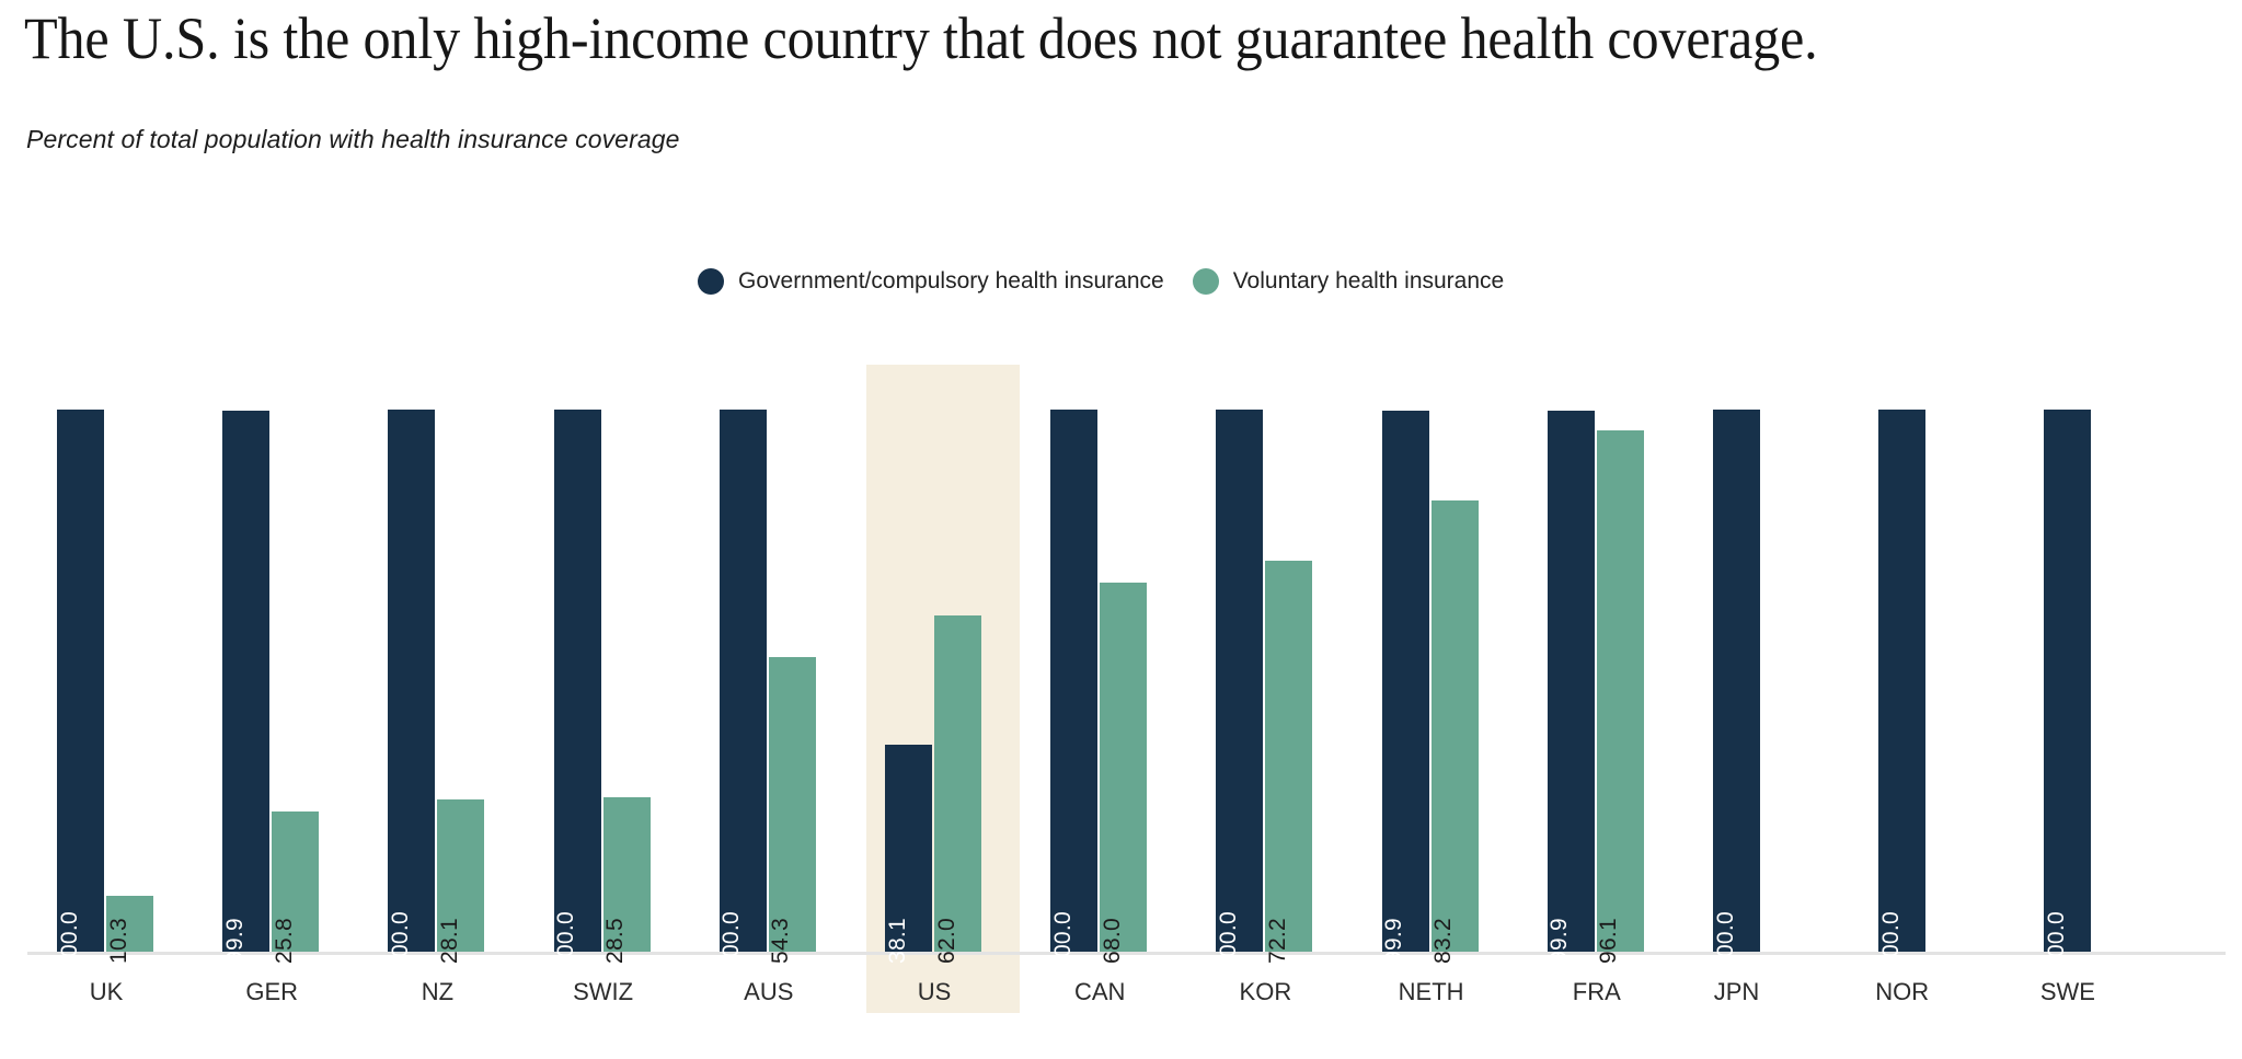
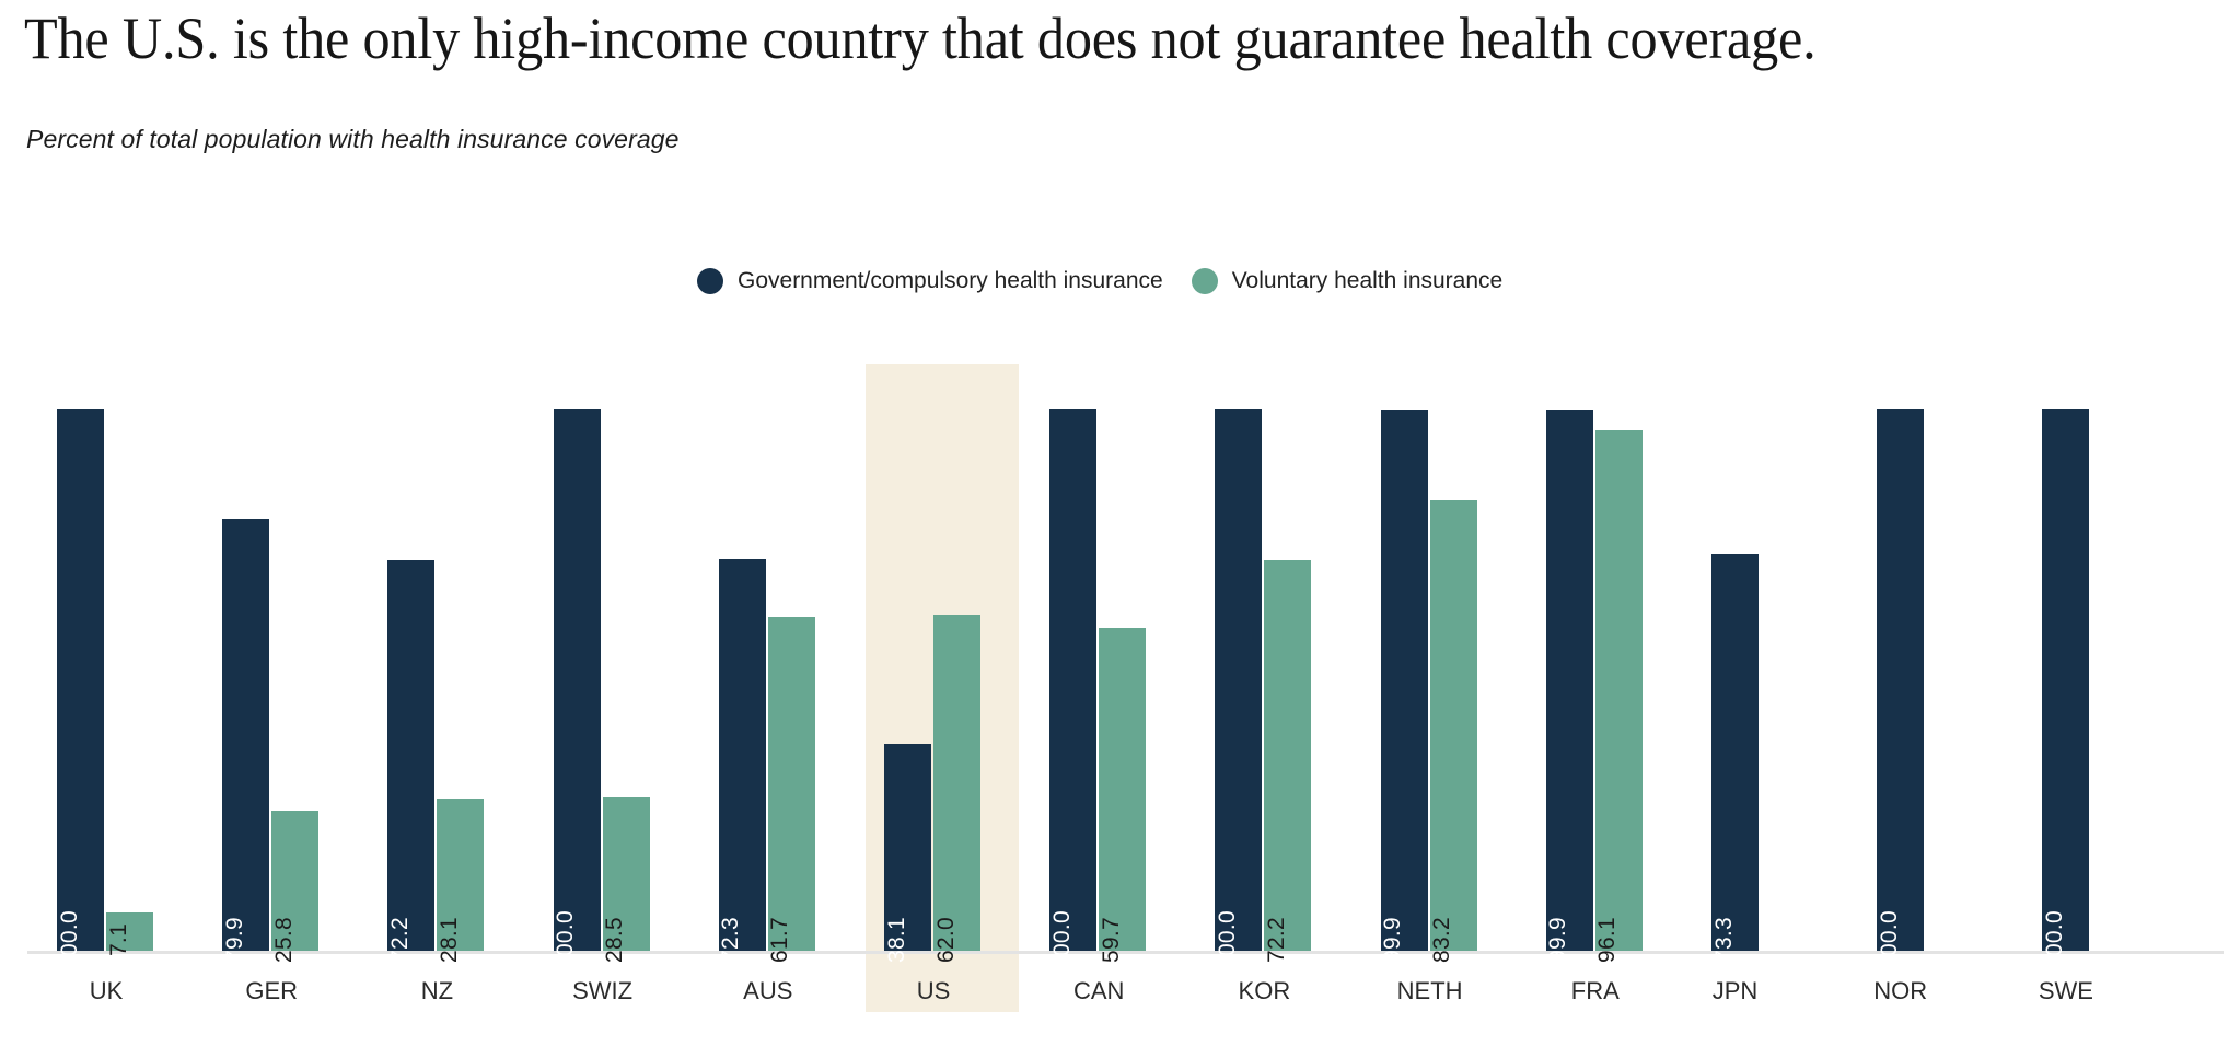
Voluntary health insurance/UK: 10.3 -> 7.1
Government/compulsory health insurance/GER: 99.9 -> 79.9
Government/compulsory health insurance/NZ: 100.0 -> 72.2
Government/compulsory health insurance/AUS: 100.0 -> 72.3
Voluntary health insurance/AUS: 54.3 -> 61.7
Voluntary health insurance/CAN: 68.0 -> 59.7
Government/compulsory health insurance/JPN: 100.0 -> 73.3
